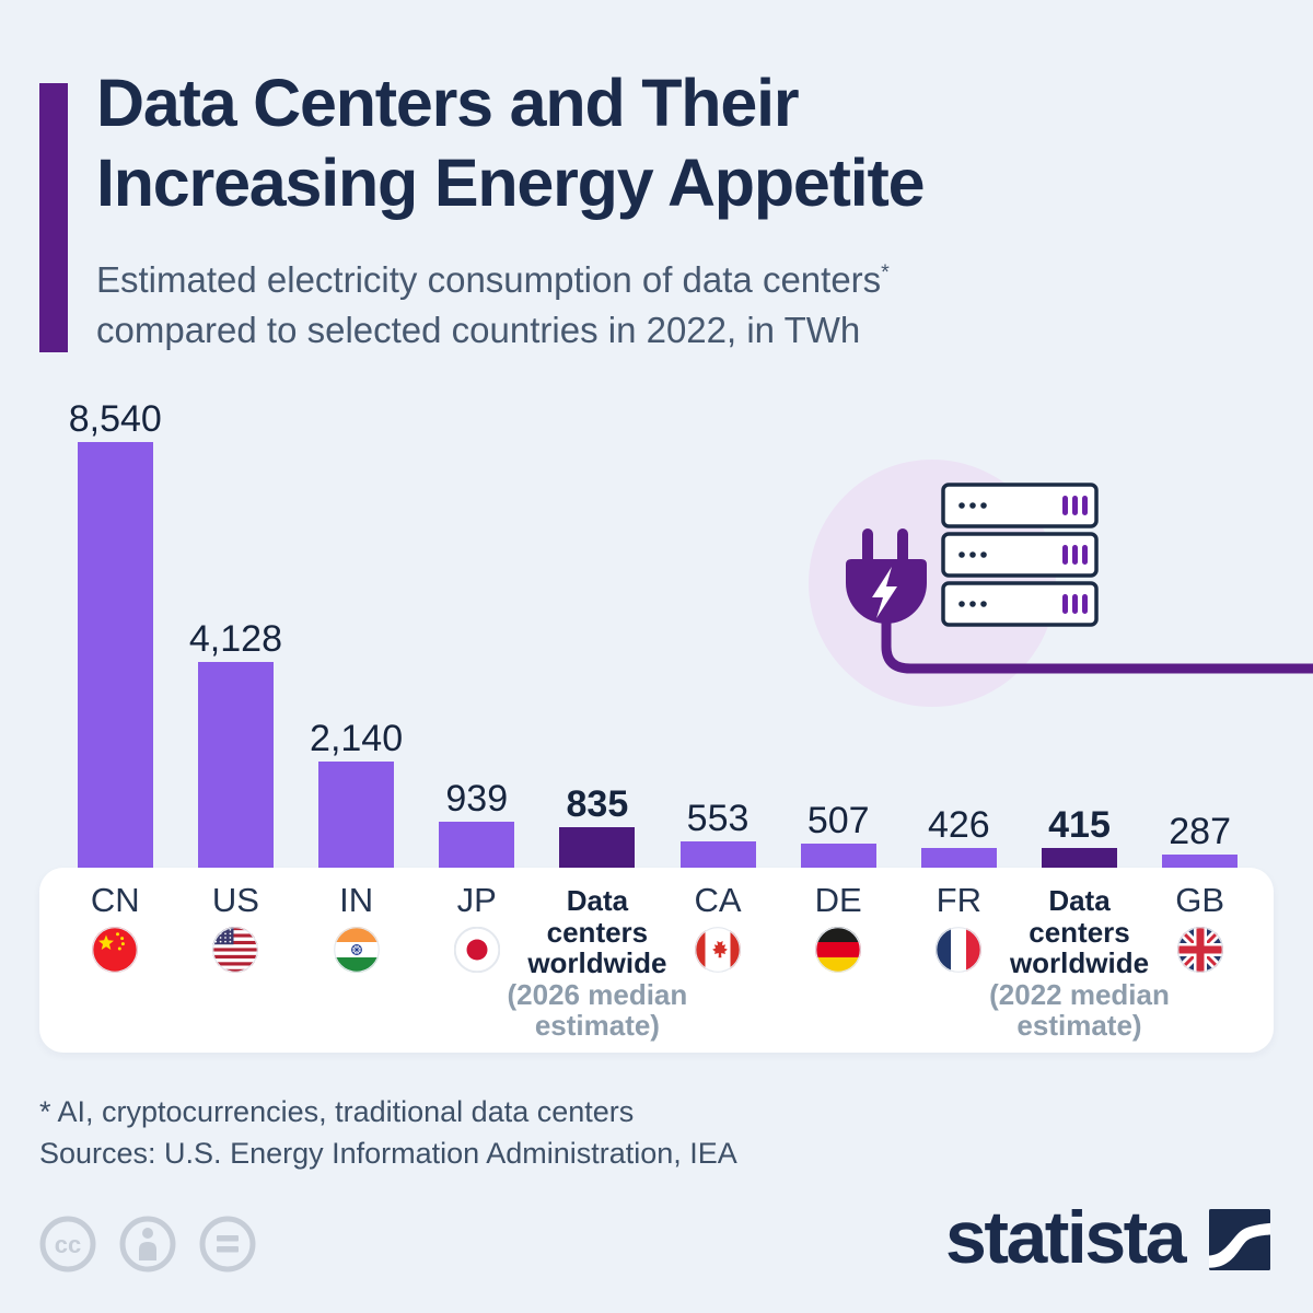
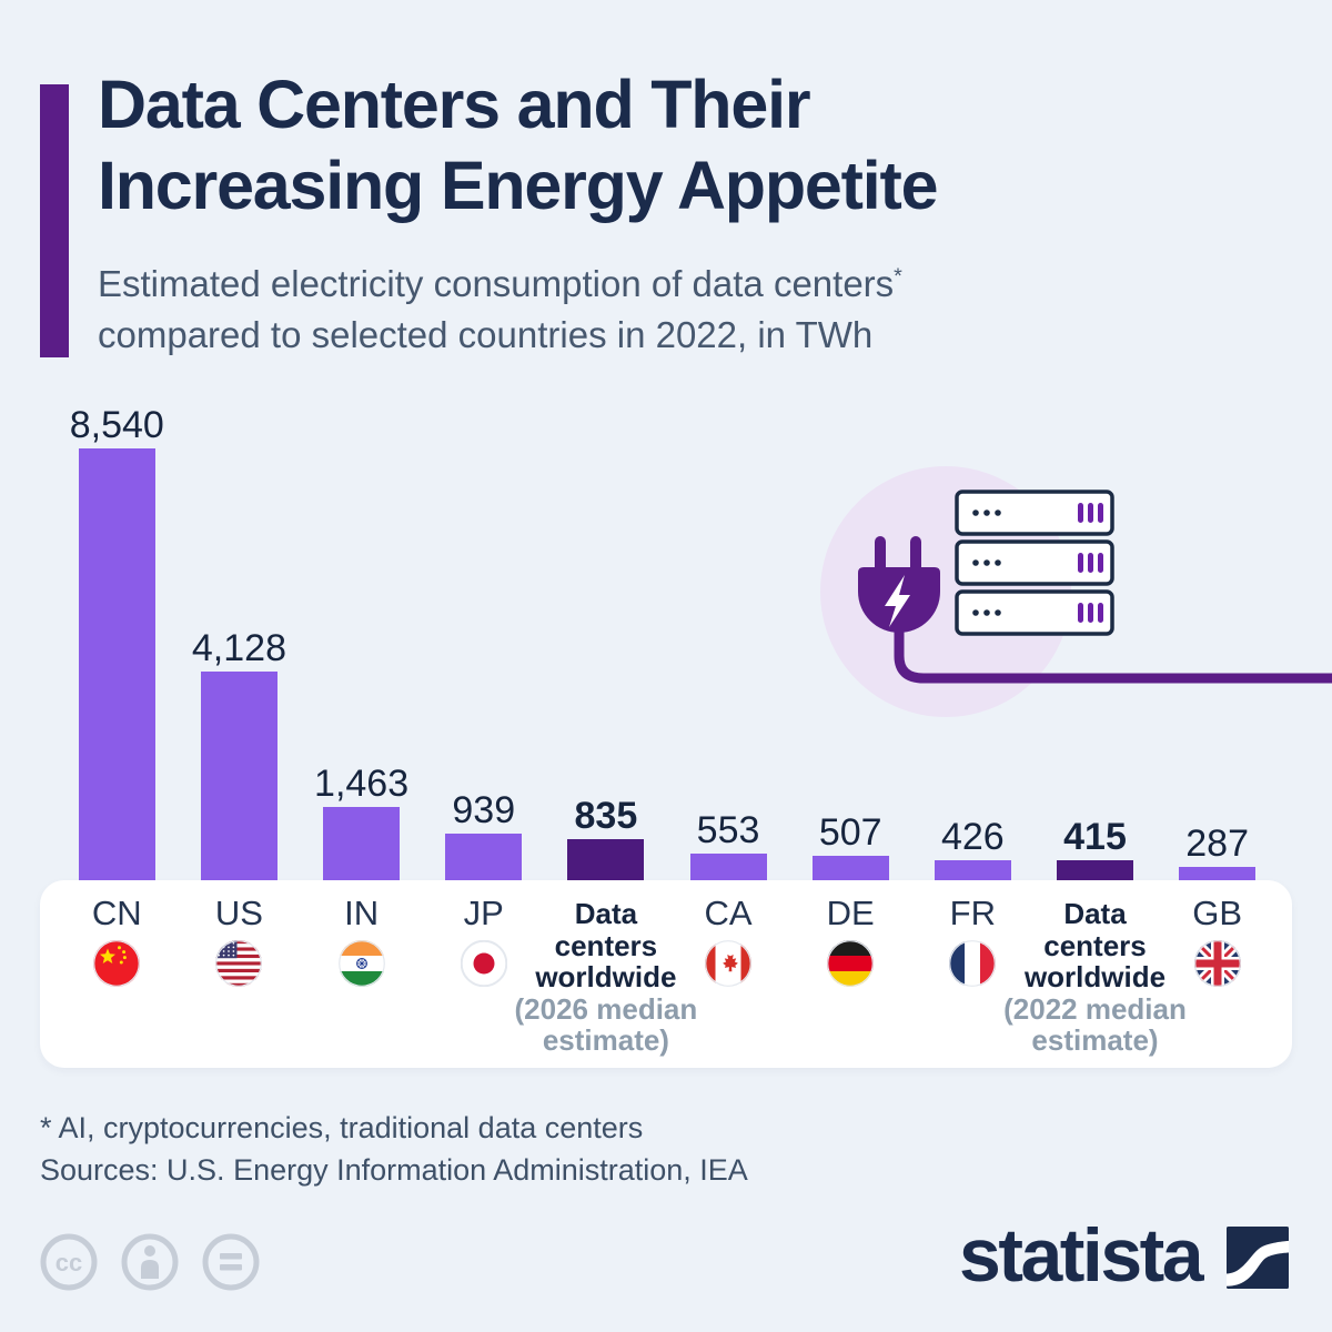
IN: 2,140 -> 1,463
